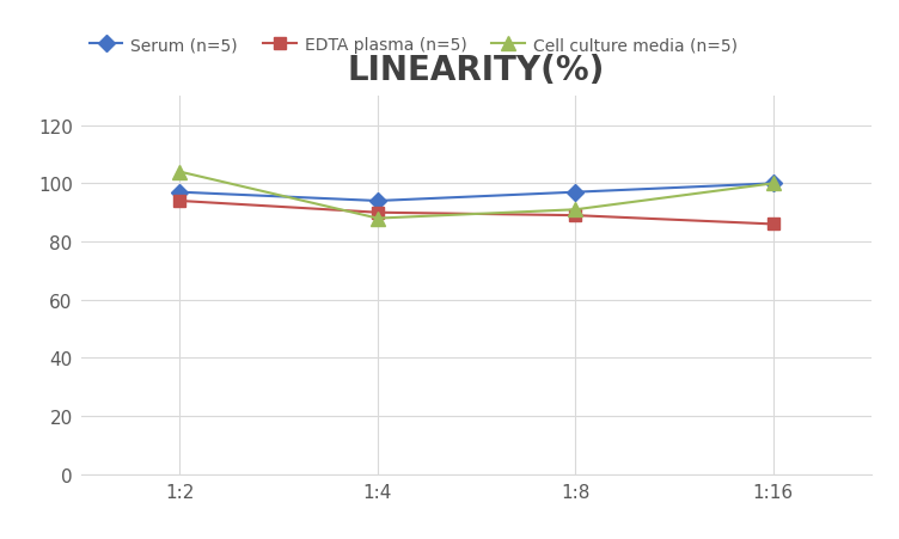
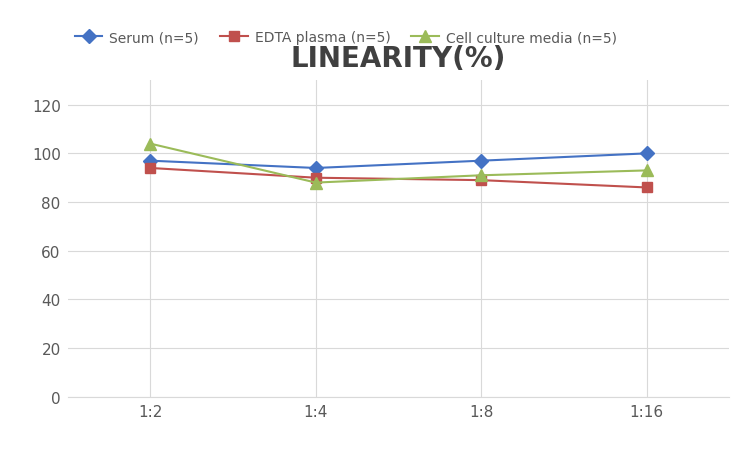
Cell culture media (n=5)/1:16: 100 -> 93
